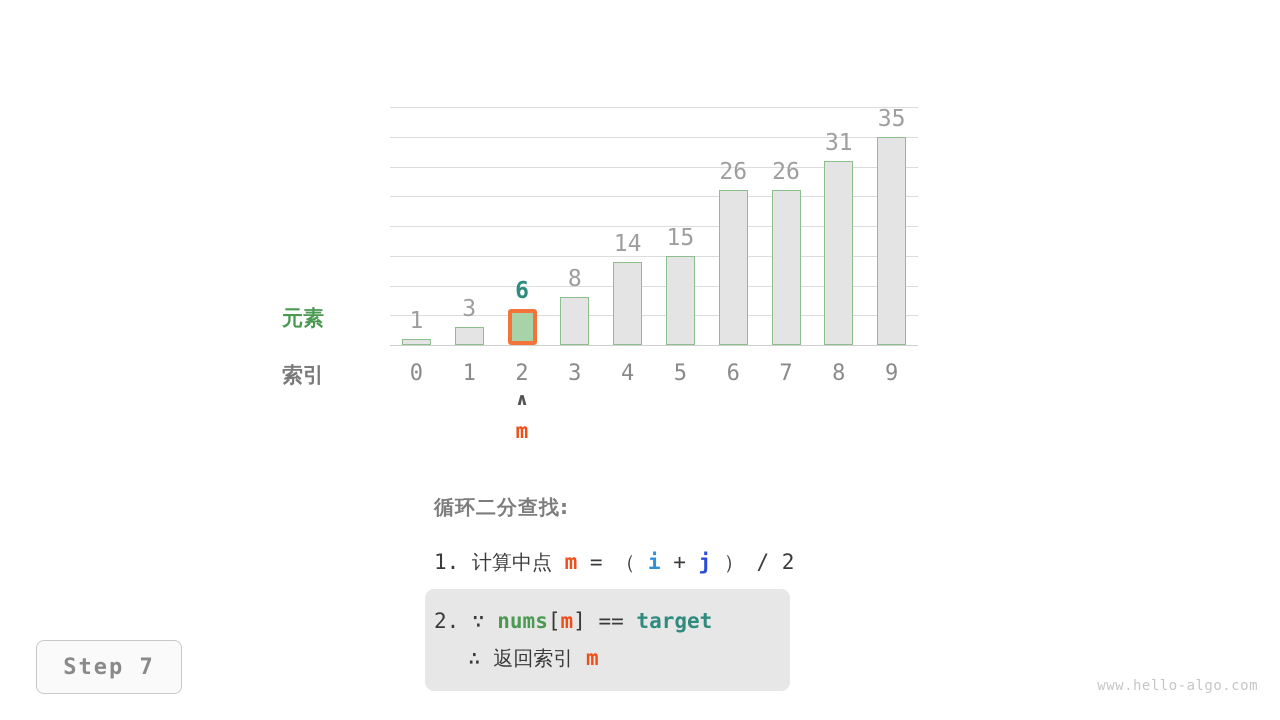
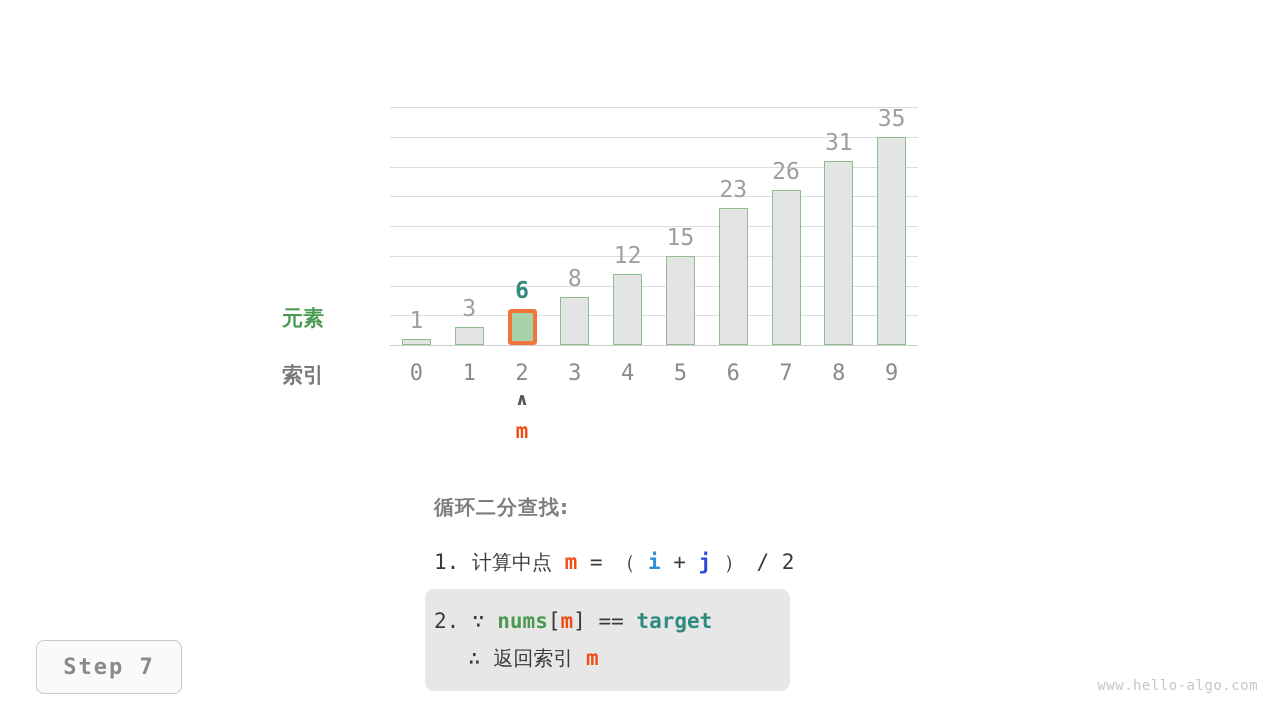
4: 14 -> 12
6: 26 -> 23
